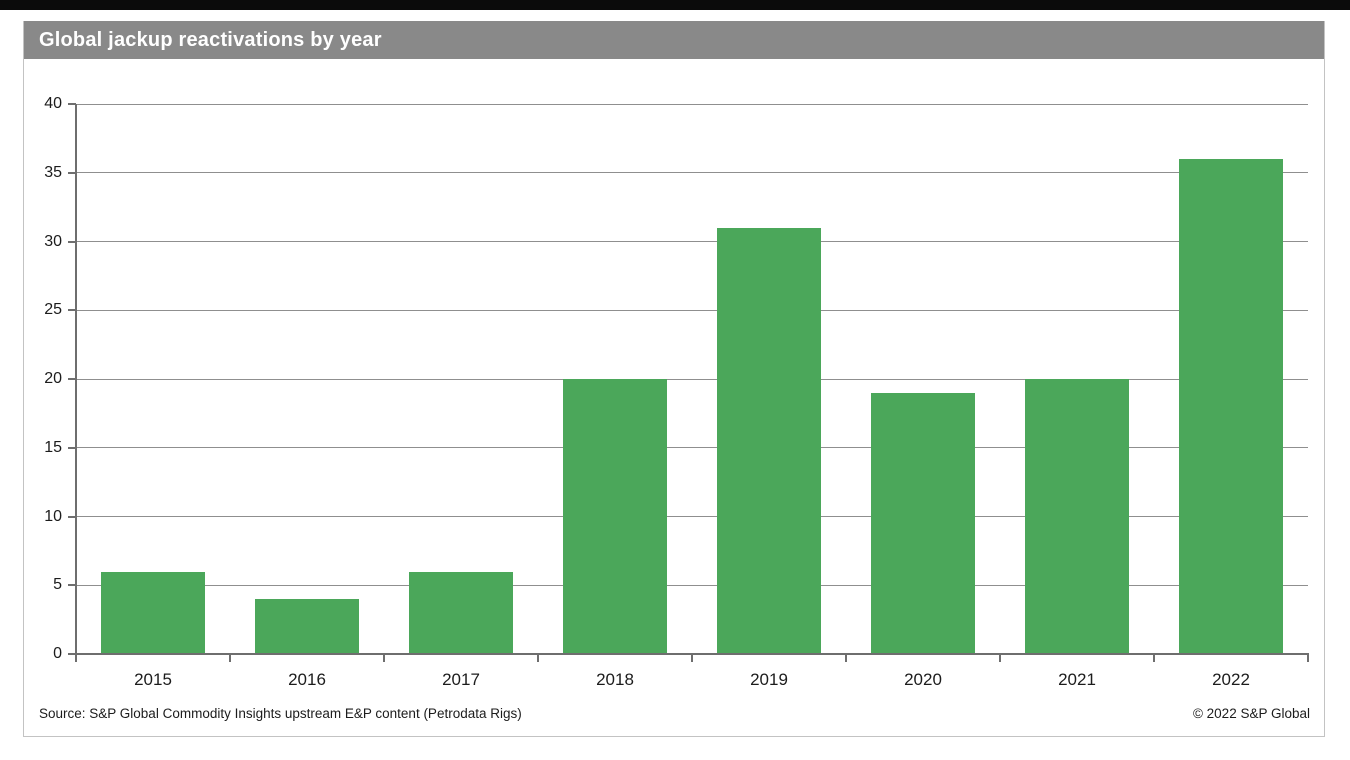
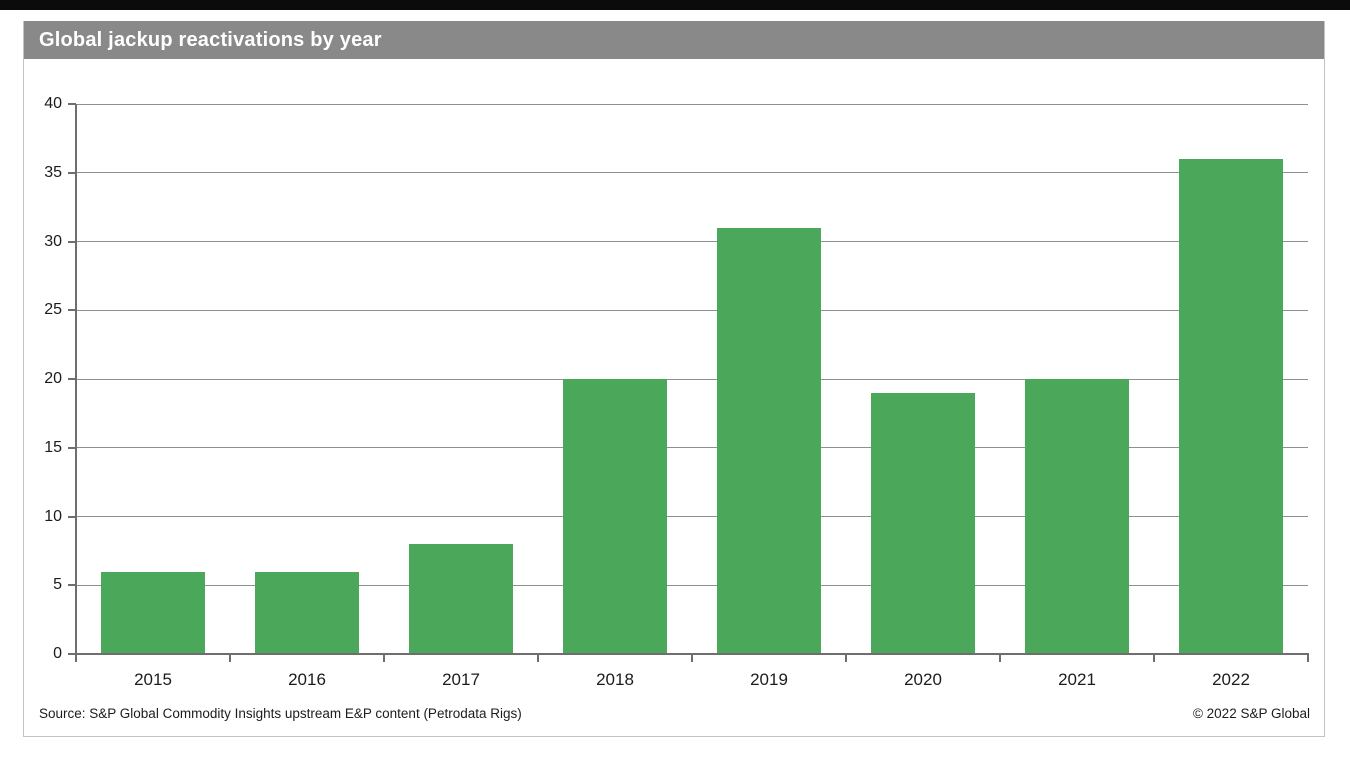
2016: 4 -> 6
2017: 6 -> 8
